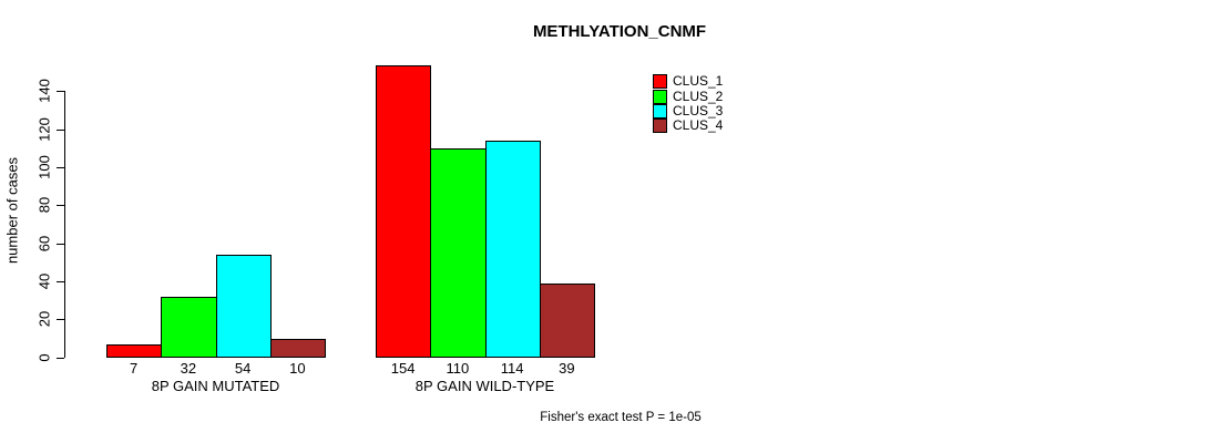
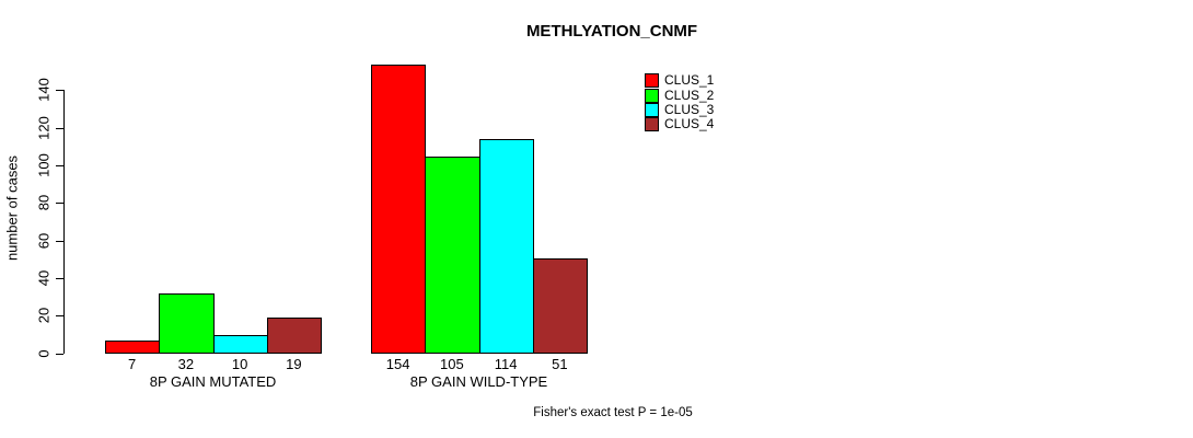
CLUS_3/8P GAIN MUTATED: 54 -> 10
CLUS_4/8P GAIN MUTATED: 10 -> 19
CLUS_2/8P GAIN WILD-TYPE: 110 -> 105
CLUS_4/8P GAIN WILD-TYPE: 39 -> 51
